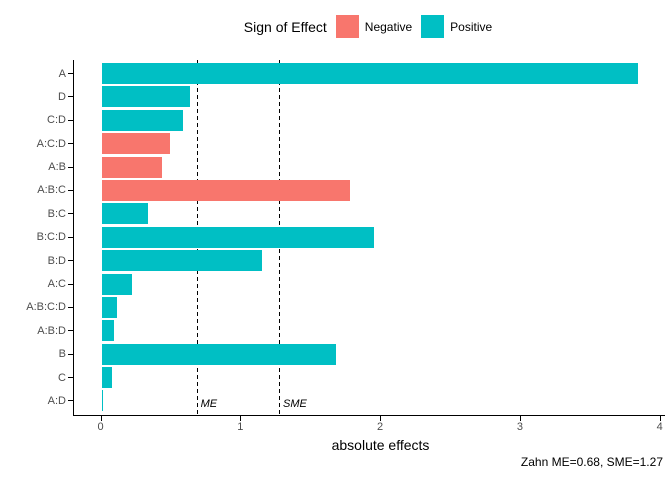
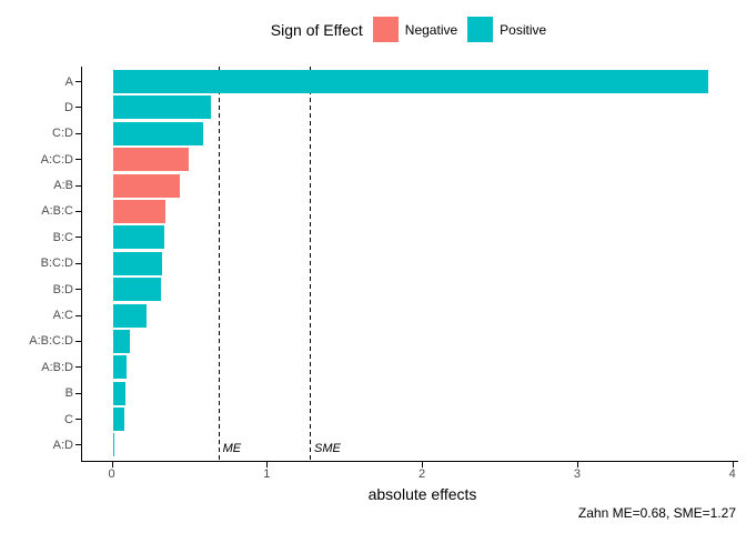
A:B:C: 1.78 -> 0.34
B:C:D: 1.95 -> 0.32
B:D: 1.15 -> 0.31
B: 1.68 -> 0.08
